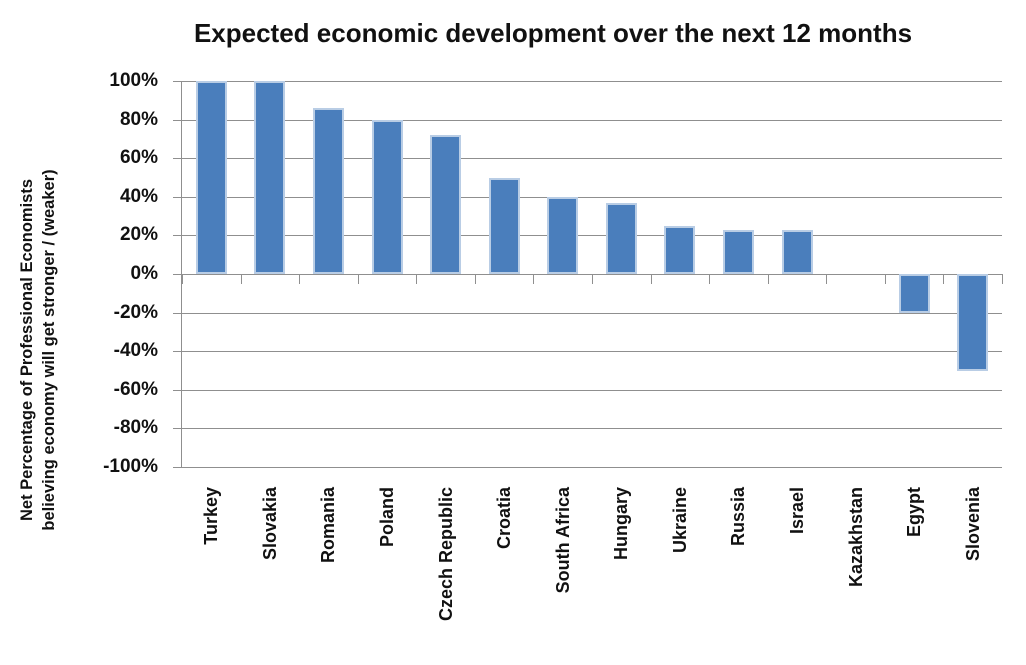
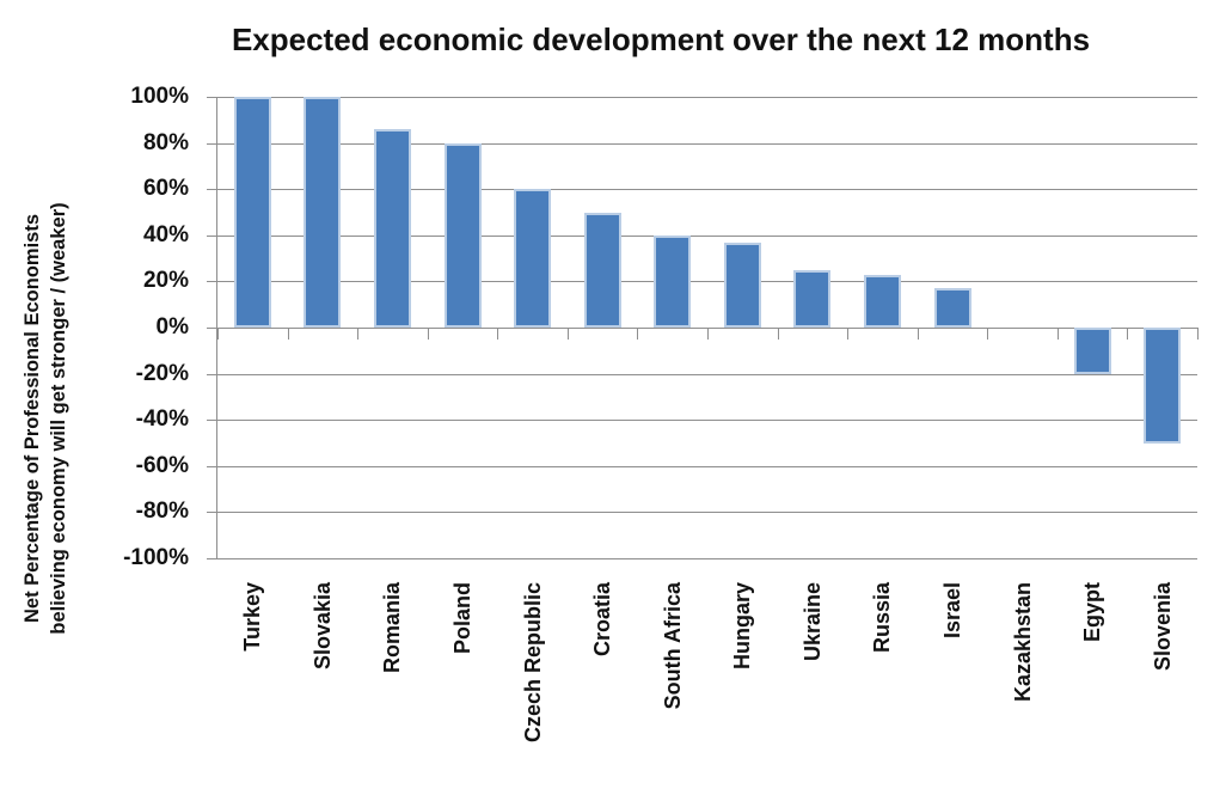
Czech Republic: 72% -> 60%
Israel: 23% -> 17%
